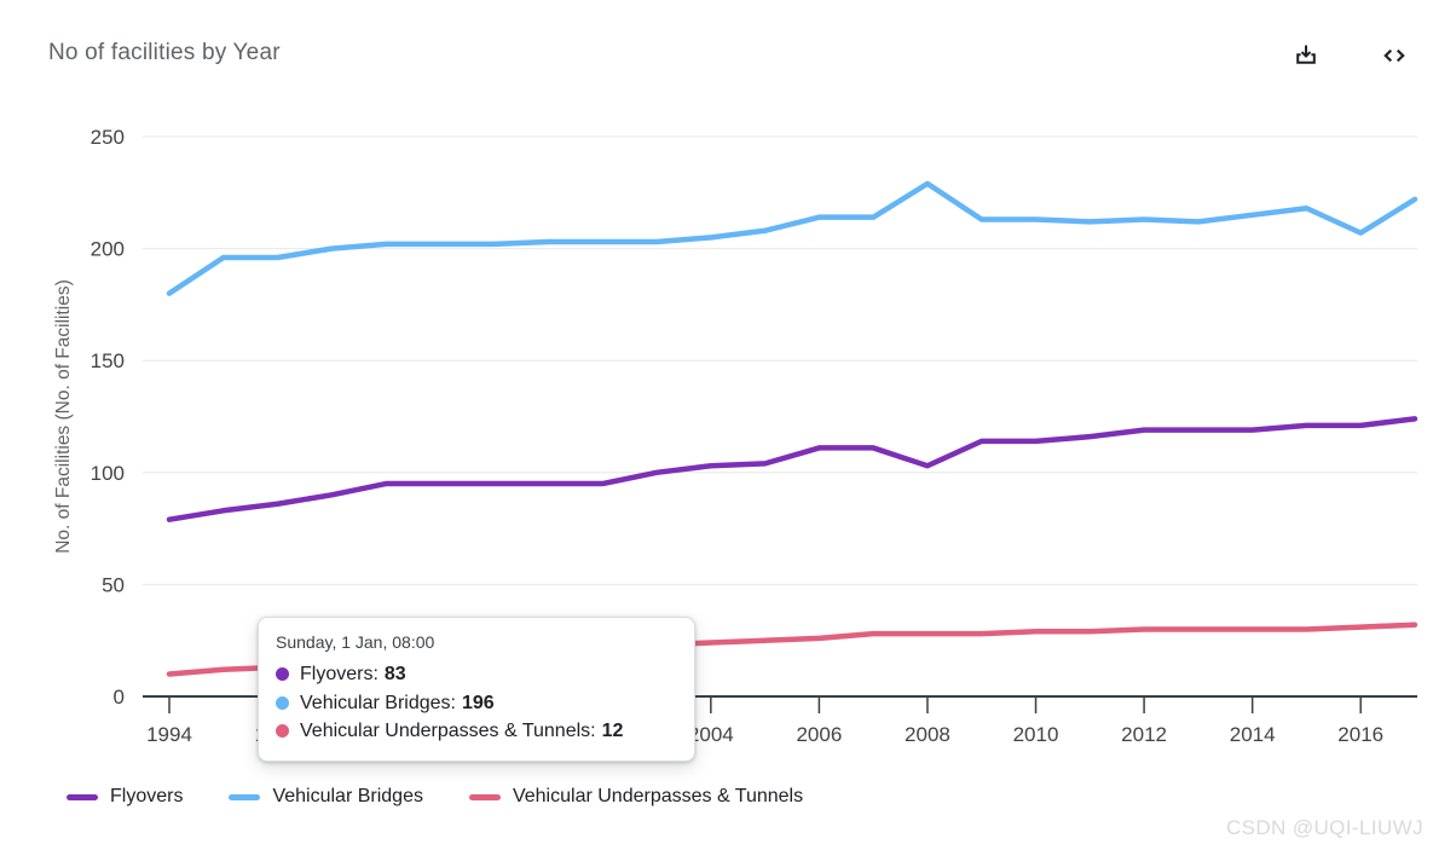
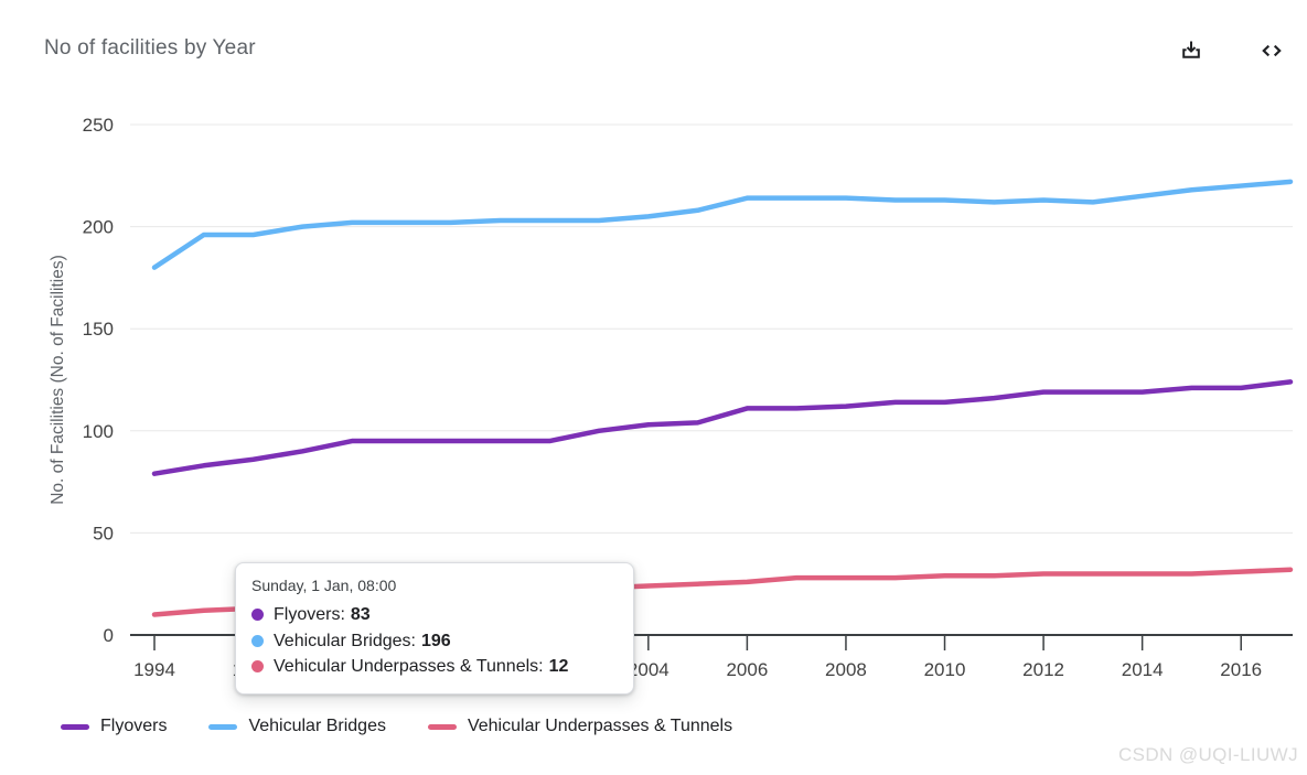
Flyovers/2008: 103 -> 112
Vehicular Bridges/2008: 229 -> 214
Vehicular Bridges/2016: 207 -> 220
